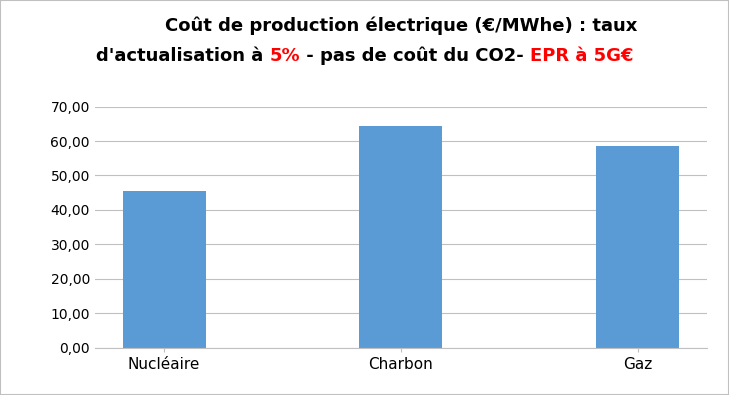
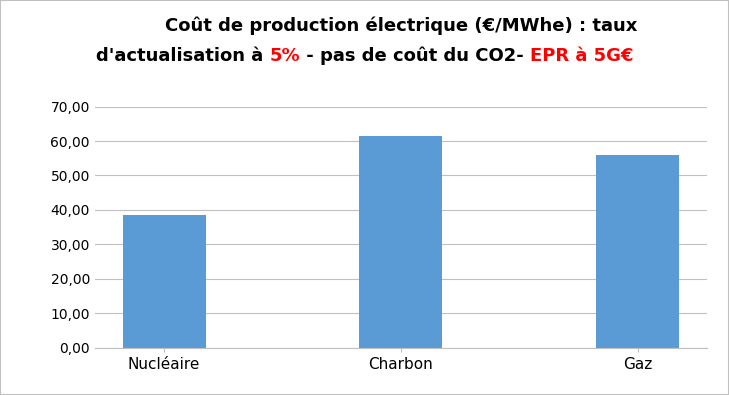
Nucléaire: 45,5 -> 38,5
Charbon: 64,5 -> 61,5
Gaz: 58,5 -> 56,0
